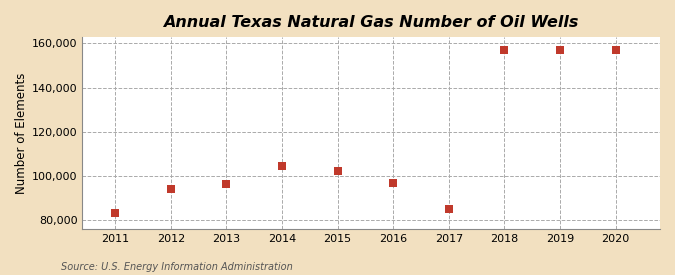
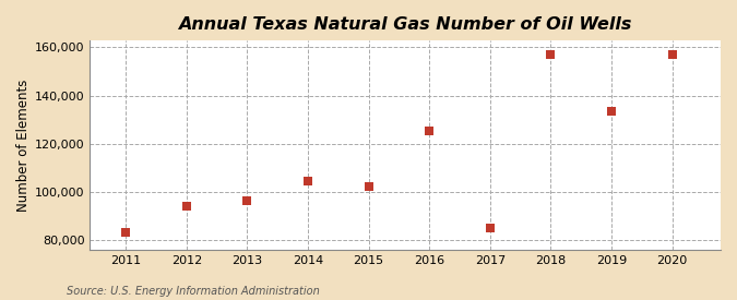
2016: 97,000 -> 125,500
2019: 157,000 -> 133,500
